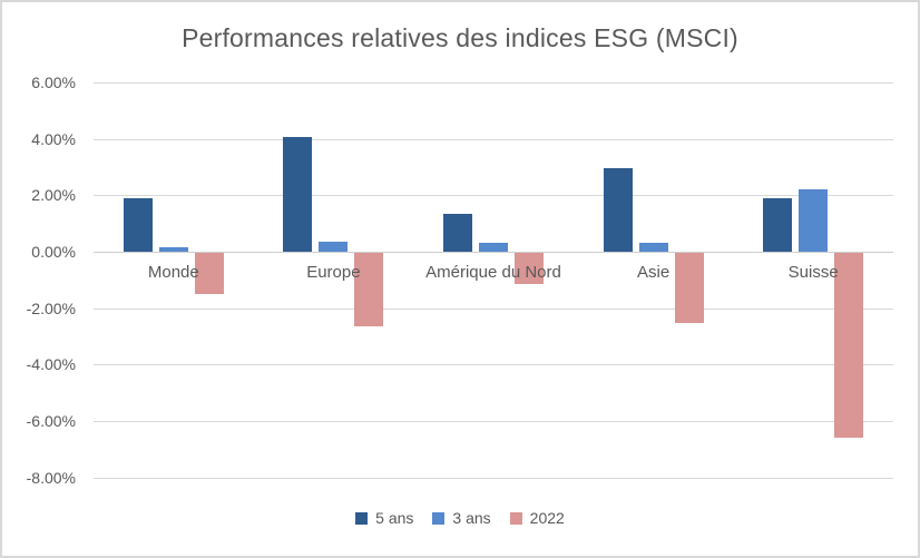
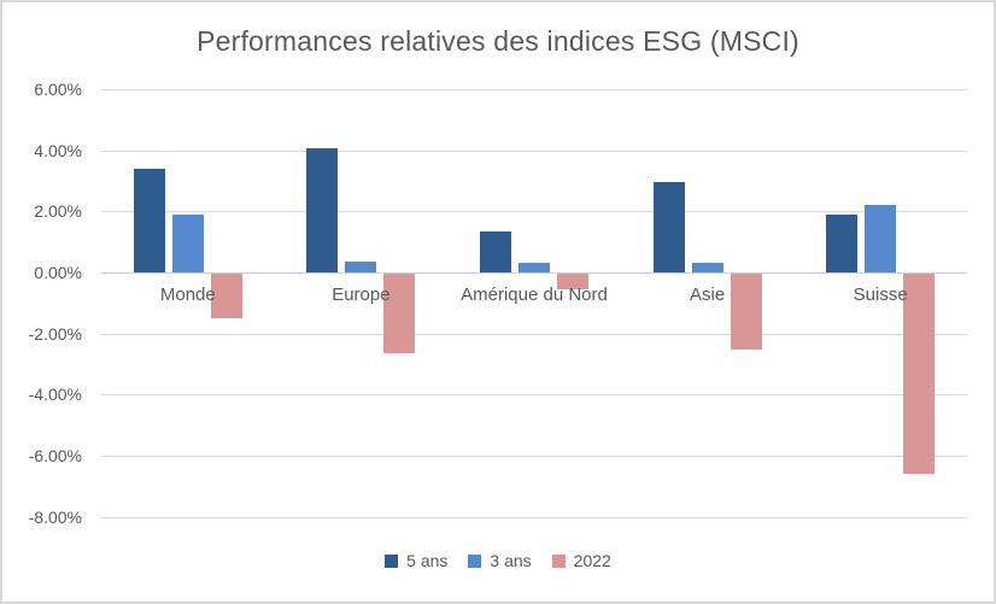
5 ans/Monde: 1.9% -> 3.4%
3 ans/Monde: 0.1% -> 1.9%
2022/Amérique du Nord: -1.1% -> -0.5%
